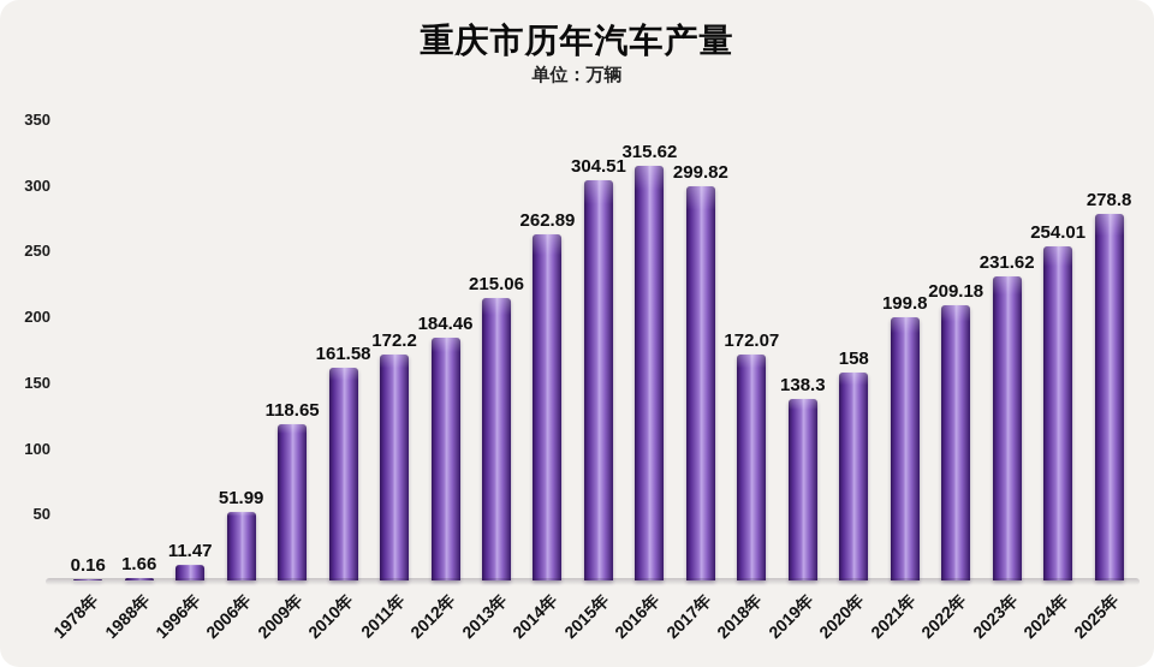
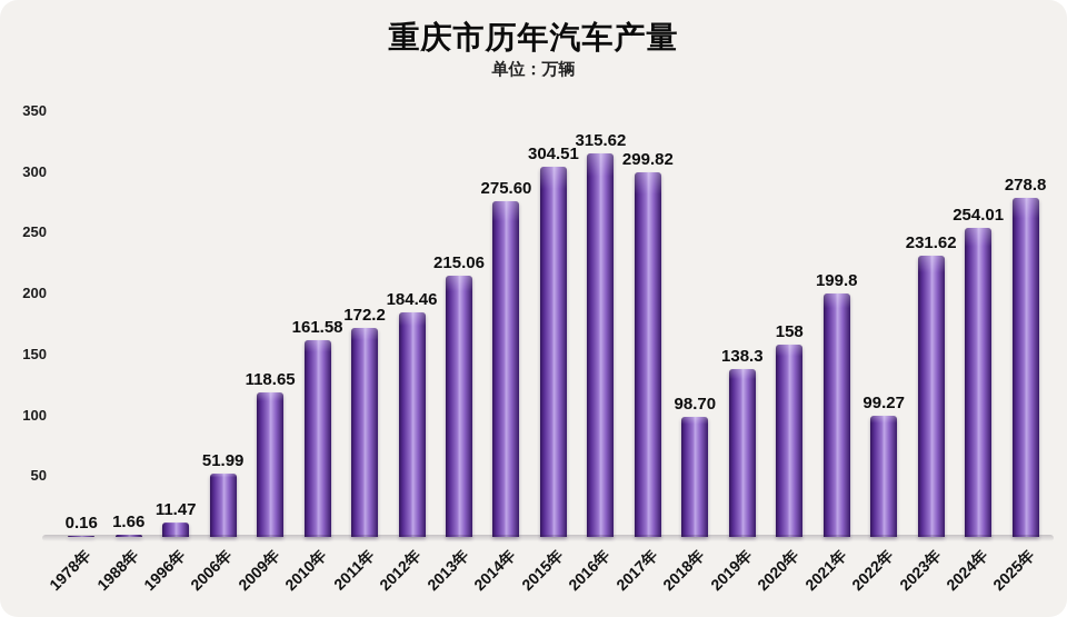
2014年: 262.89 -> 275.60
2018年: 172.07 -> 98.70
2022年: 209.18 -> 99.27
